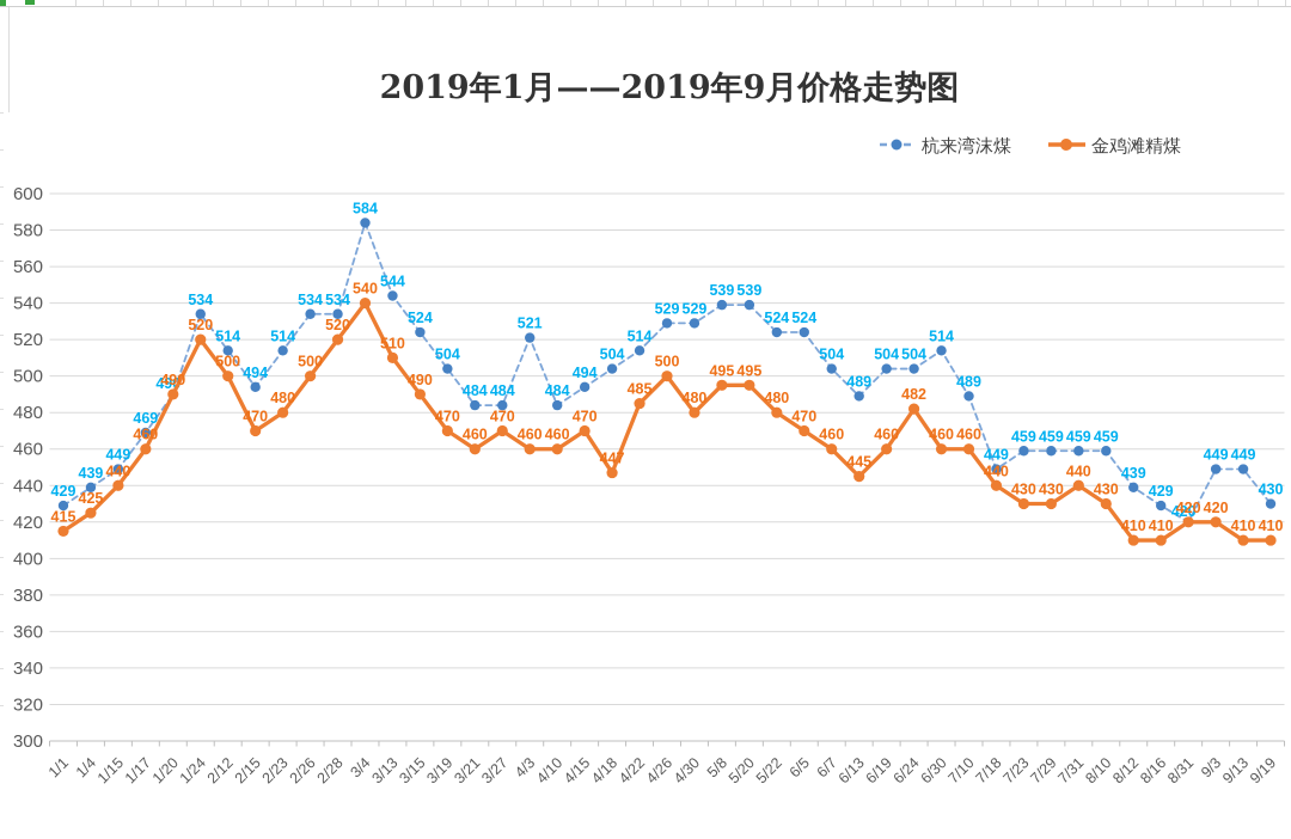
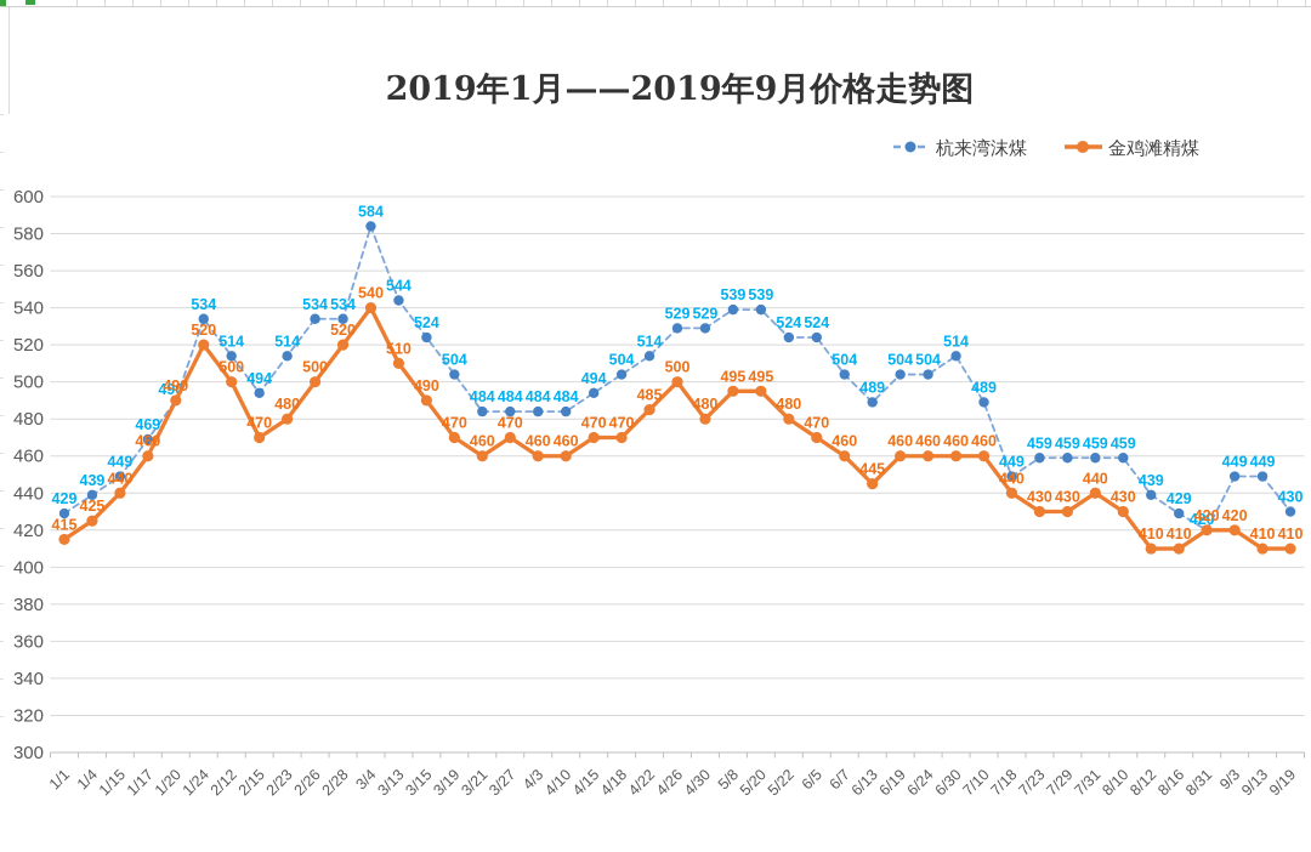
杭来湾沫煤/4/3: 521 -> 484
金鸡滩精煤/4/18: 447 -> 470
金鸡滩精煤/6/24: 482 -> 460
